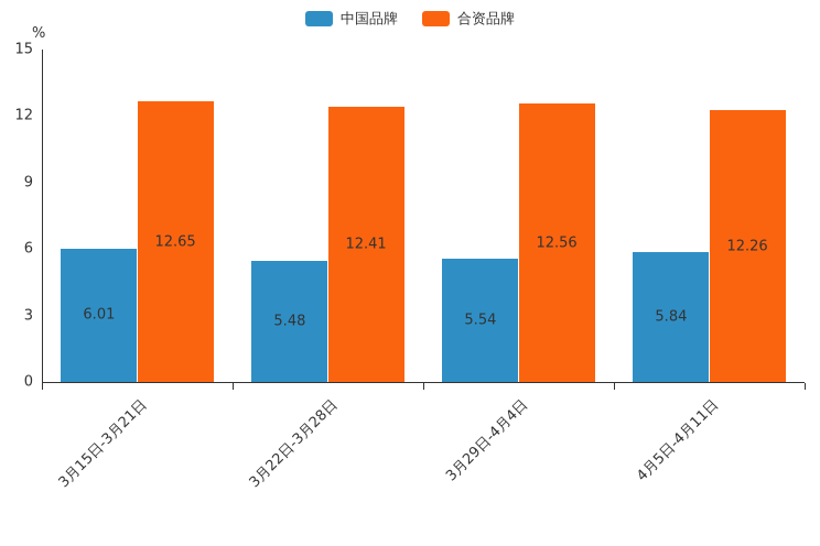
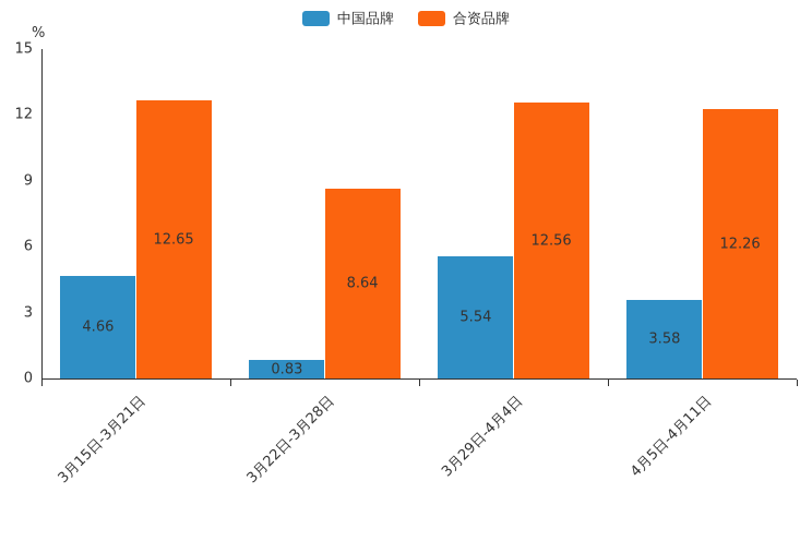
中国品牌/3月15日-3月21日: 6.01 -> 4.66
中国品牌/3月22日-3月28日: 5.48 -> 0.83
合资品牌/3月22日-3月28日: 12.41 -> 8.64
中国品牌/4月5日-4月11日: 5.84 -> 3.58
